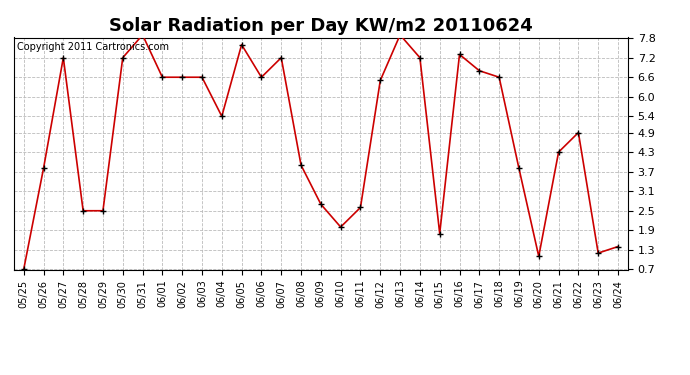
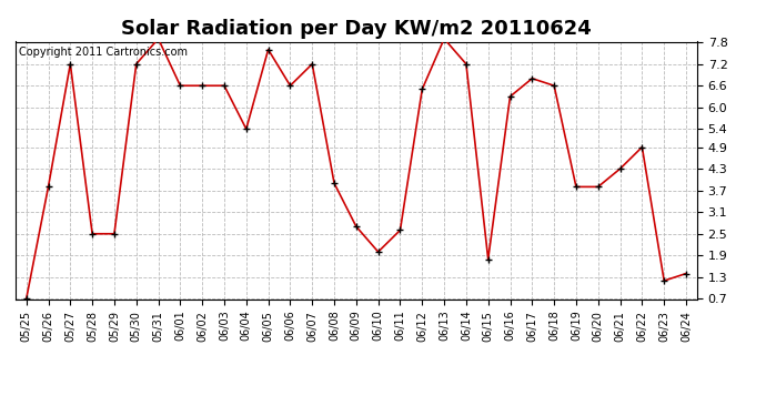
06/16: 7.3 -> 6.3
06/20: 1.1 -> 3.8
